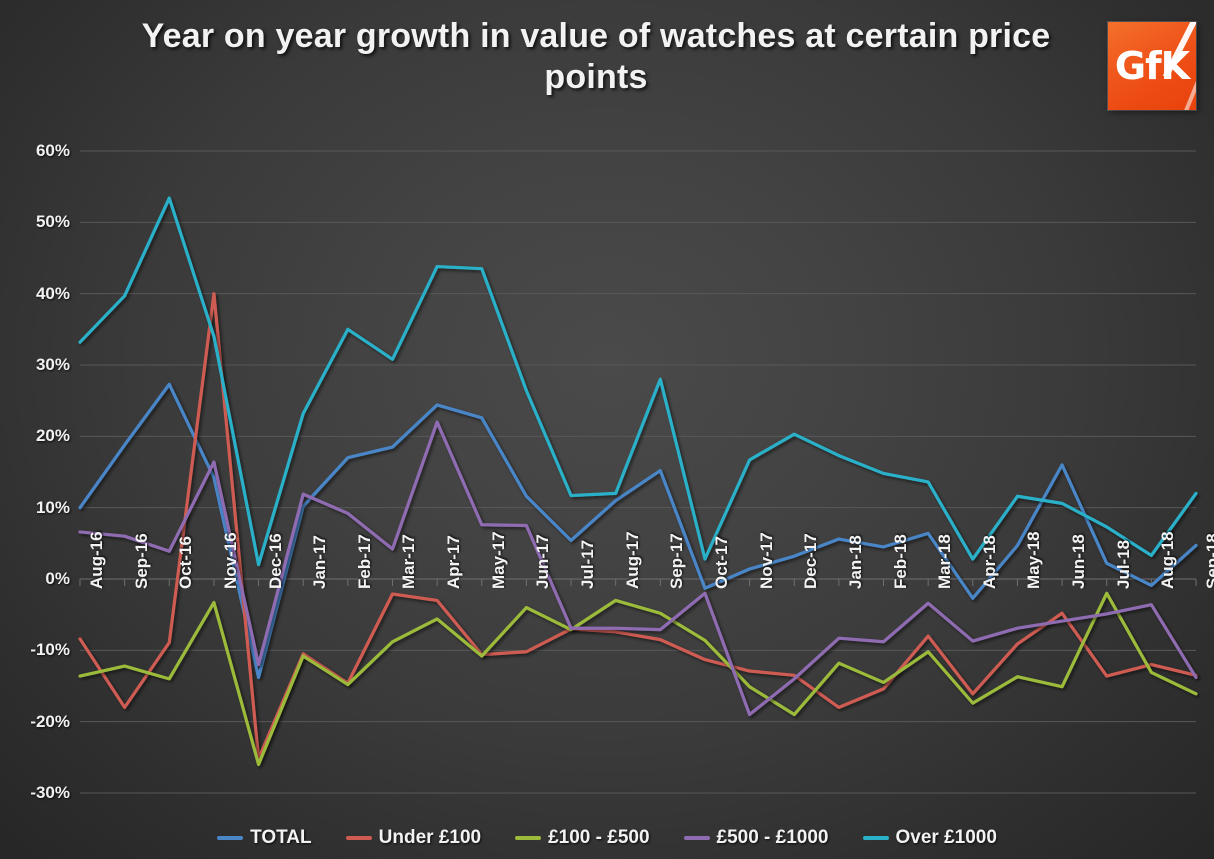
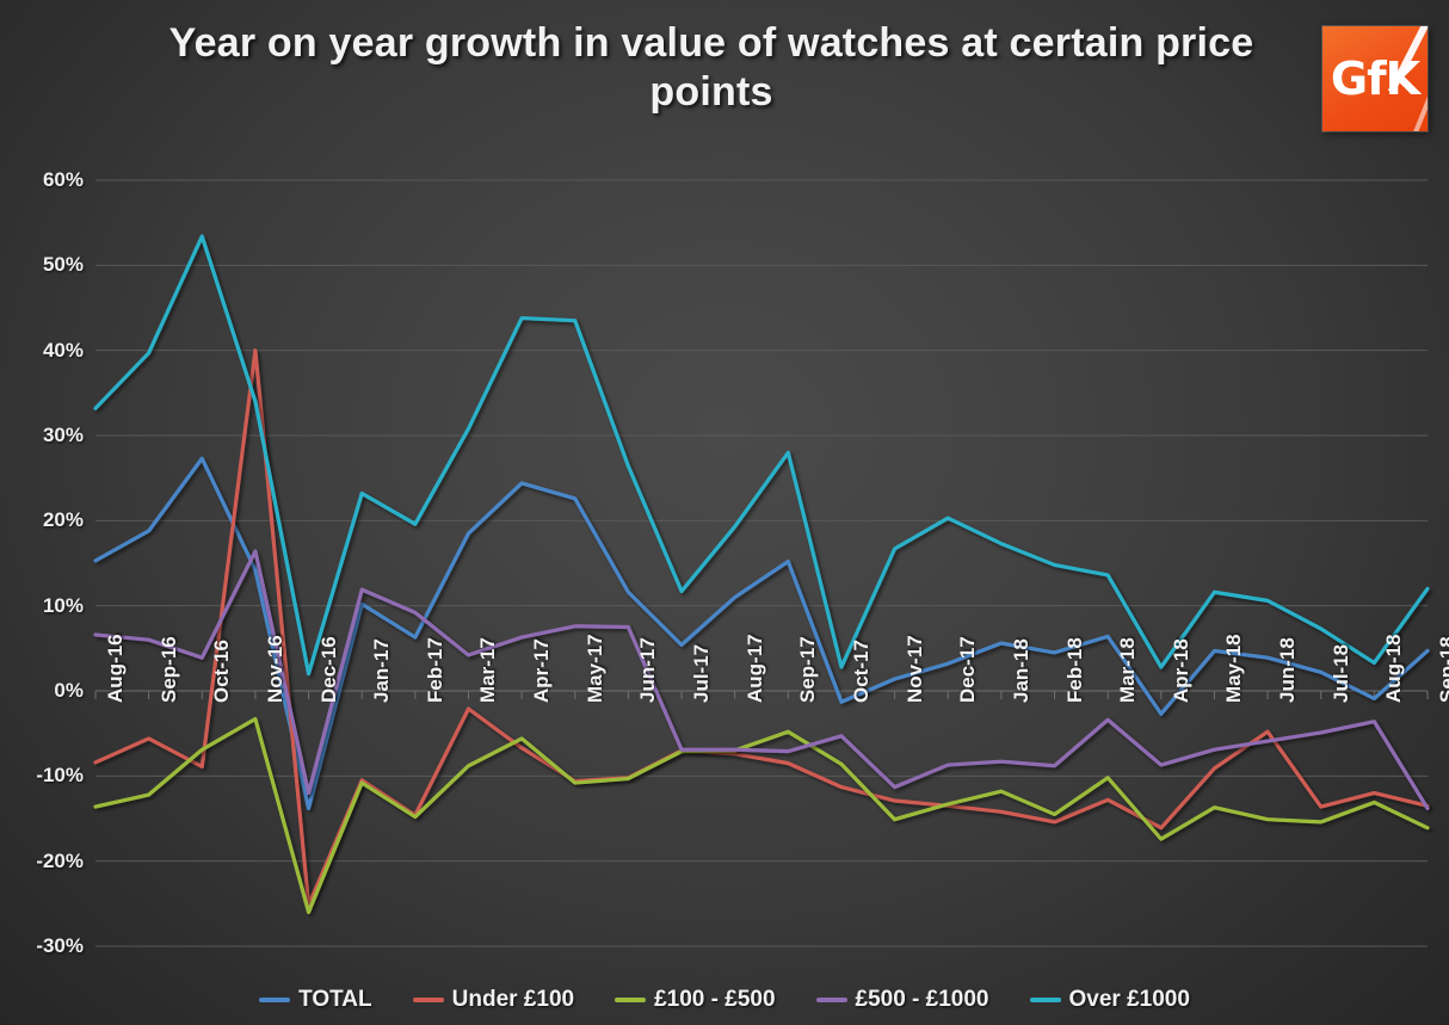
TOTAL/Aug-16: 10% -> 15%
Under £100/Sep-16: -18% -> -6%
£100 - £500/Oct-16: -14% -> -7%
TOTAL/Feb-17: 17% -> 6%
Over £1000/Feb-17: 35% -> 20%
Under £100/Apr-17: -3% -> -7%
£500 - £1000/Apr-17: 22% -> 6%
£100 - £500/Jun-17: -4% -> -10%
£100 - £500/Aug-17: -3% -> -7%
Over £1000/Aug-17: 12% -> 19%
£500 - £1000/Oct-17: -2% -> -5%
£500 - £1000/Nov-17: -19% -> -11%
£100 - £500/Dec-17: -19% -> -13%
£500 - £1000/Dec-17: -14% -> -9%
Under £100/Jan-18: -18% -> -14%
Under £100/Mar-18: -8% -> -13%
TOTAL/Jun-18: 16% -> 4%
£100 - £500/Jul-18: -2% -> -15%
